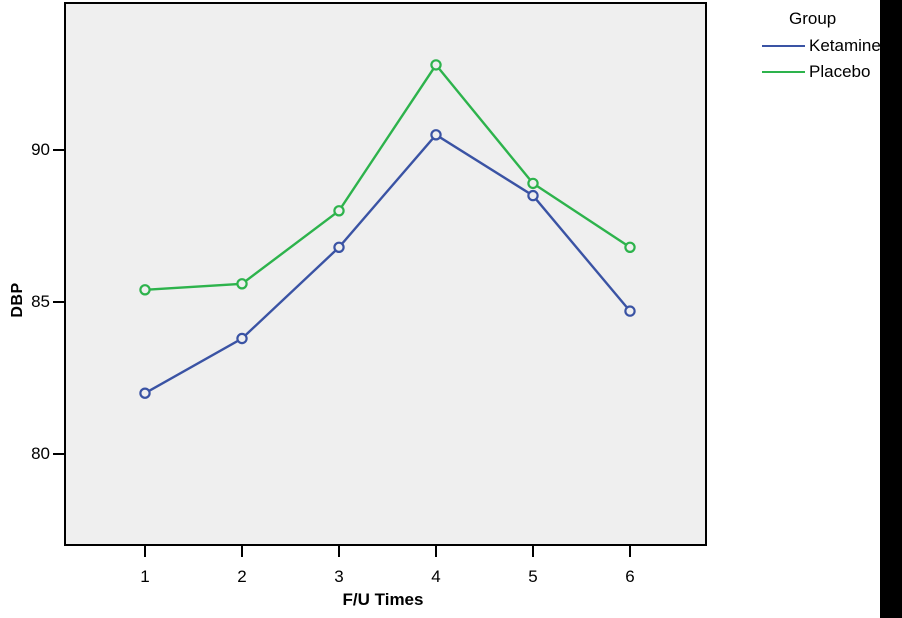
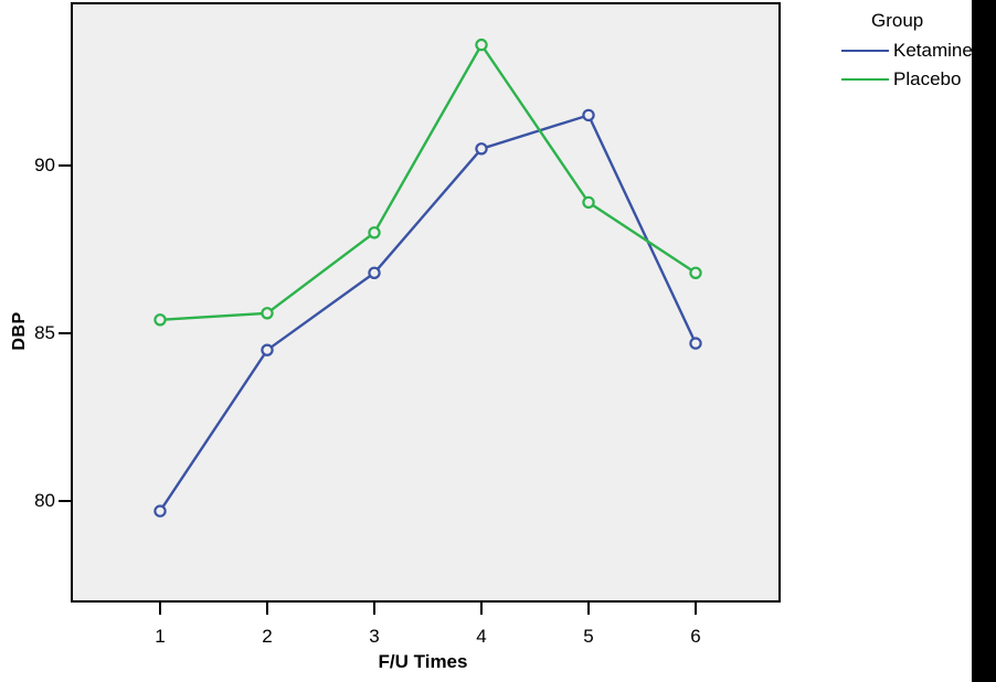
Ketamine/1: 82.0 -> 79.7
Ketamine/2: 83.8 -> 84.5
Placebo/4: 92.8 -> 93.6
Ketamine/5: 88.5 -> 91.5
